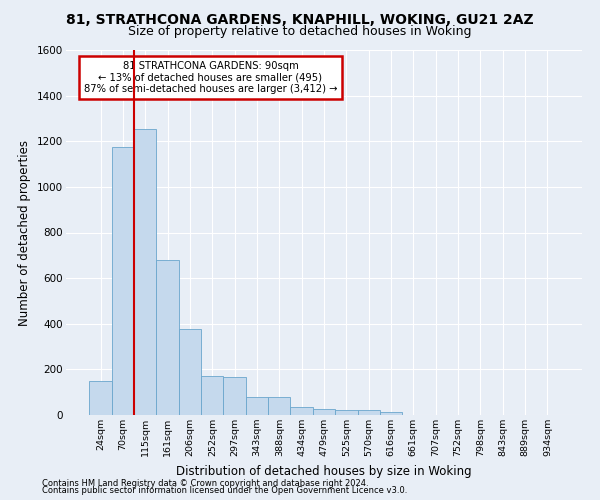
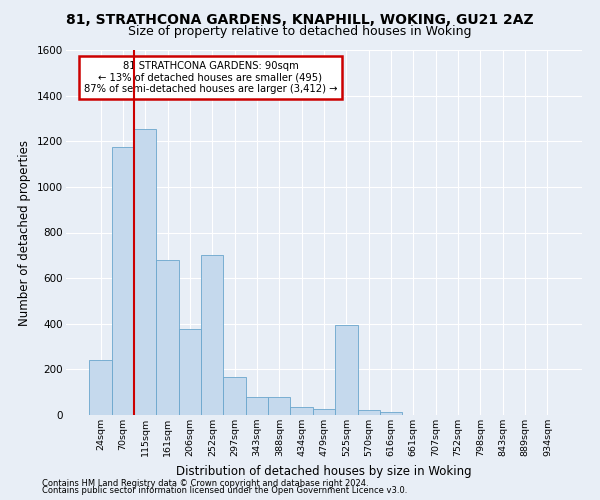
24sqm: 150 -> 240
252sqm: 170 -> 700
525sqm: 20 -> 395
